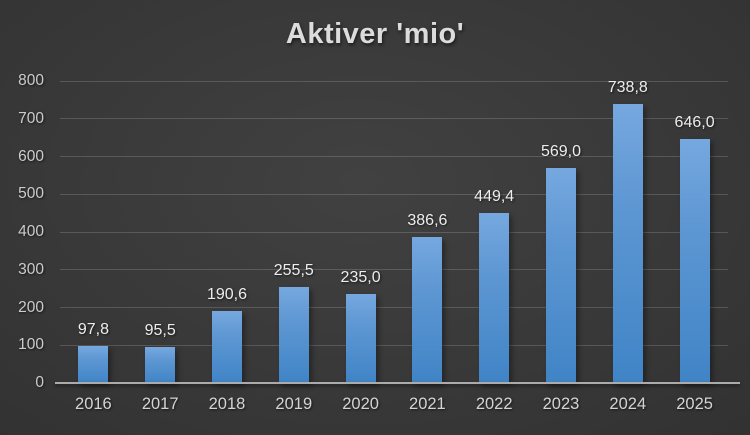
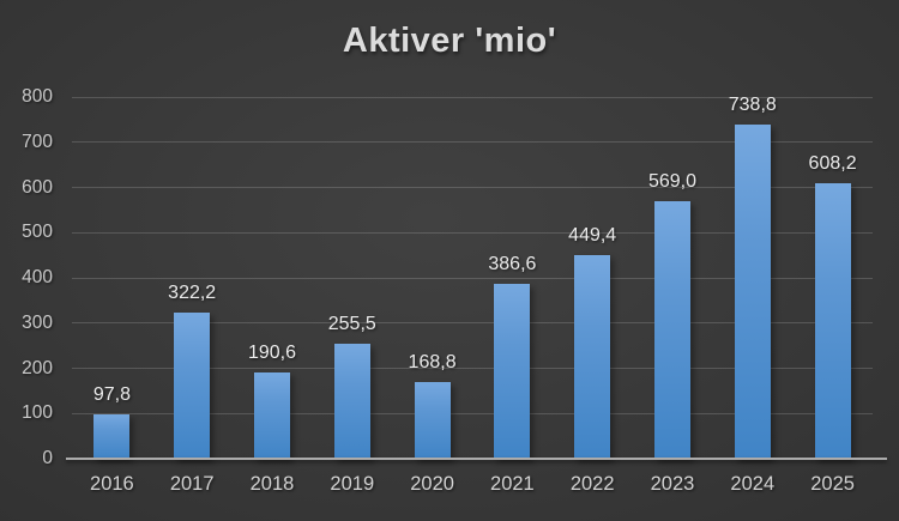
2017: 95,5 -> 322,2
2020: 235,0 -> 168,8
2025: 646,0 -> 608,2
